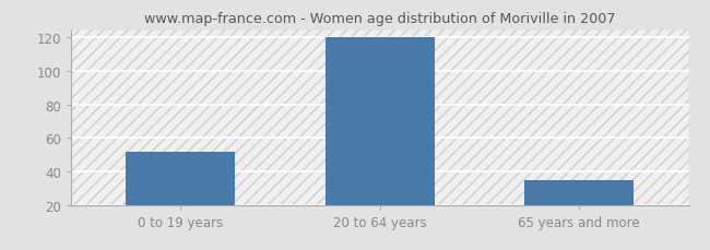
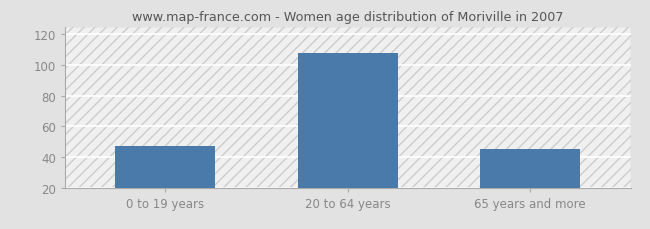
0 to 19 years: 52 -> 47
20 to 64 years: 120 -> 108
65 years and more: 35 -> 45
